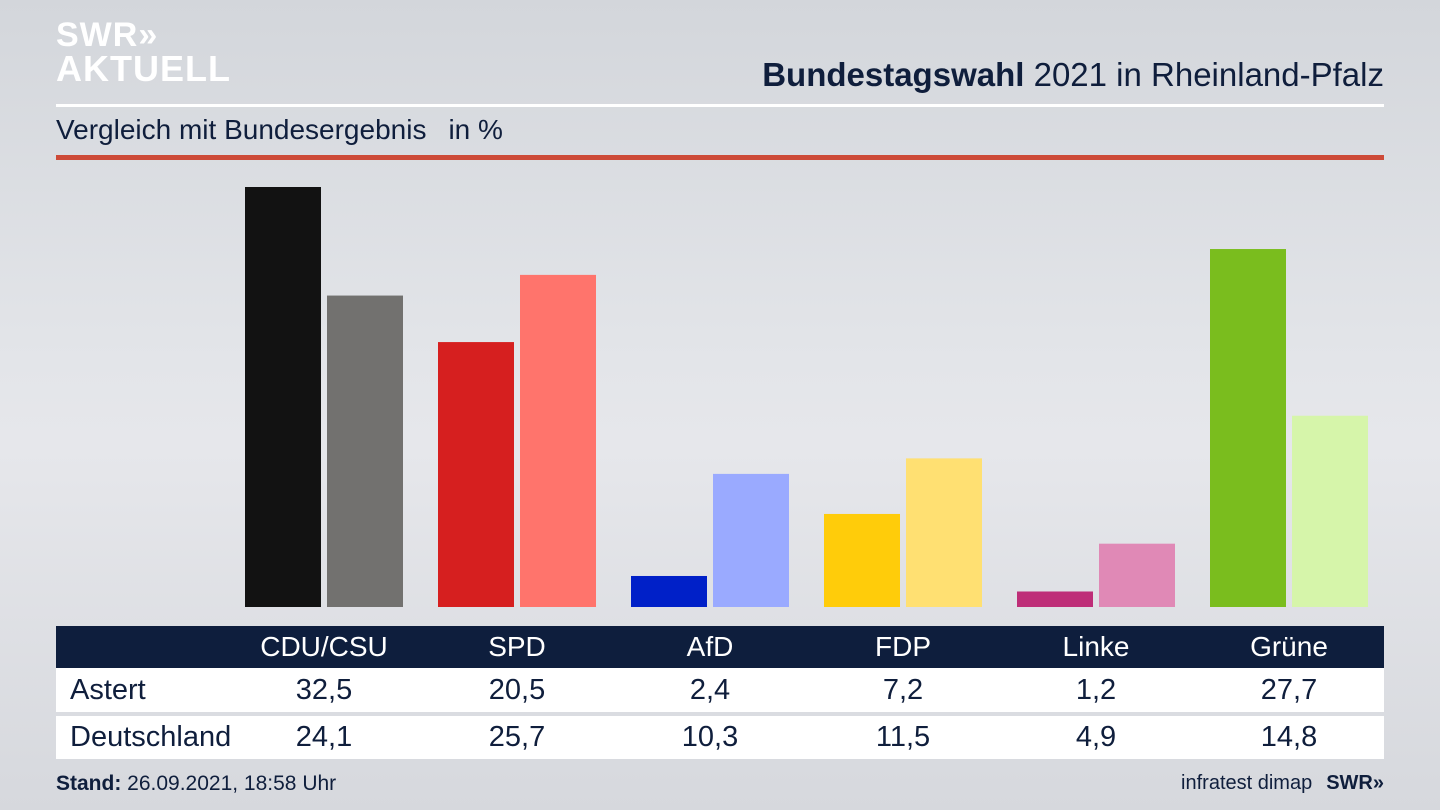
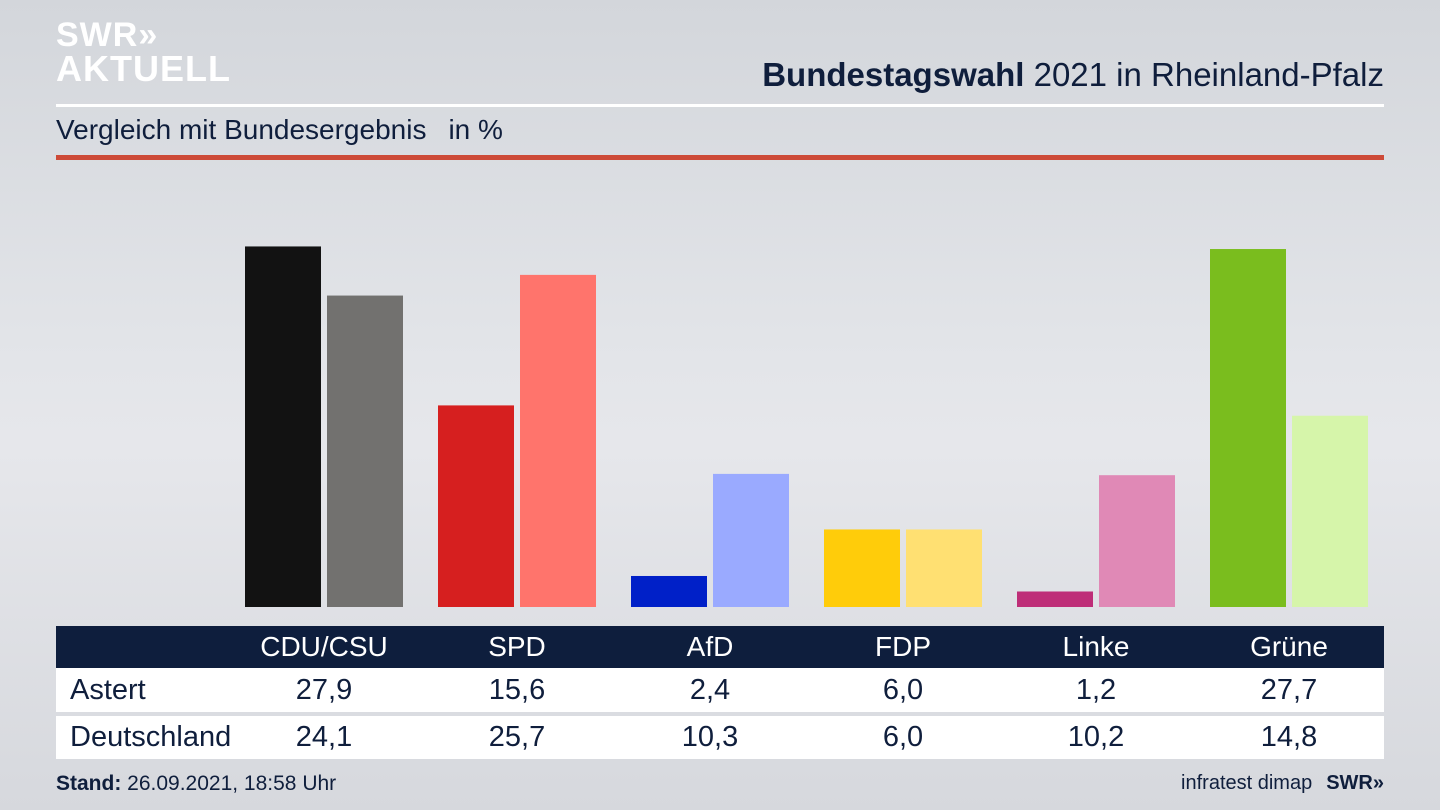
Astert/CDU/CSU: 32,5 -> 27,9
Astert/SPD: 20,5 -> 15,6
Astert/FDP: 7,2 -> 6,0
Deutschland/FDP: 11,5 -> 6,0
Deutschland/Linke: 4,9 -> 10,2
